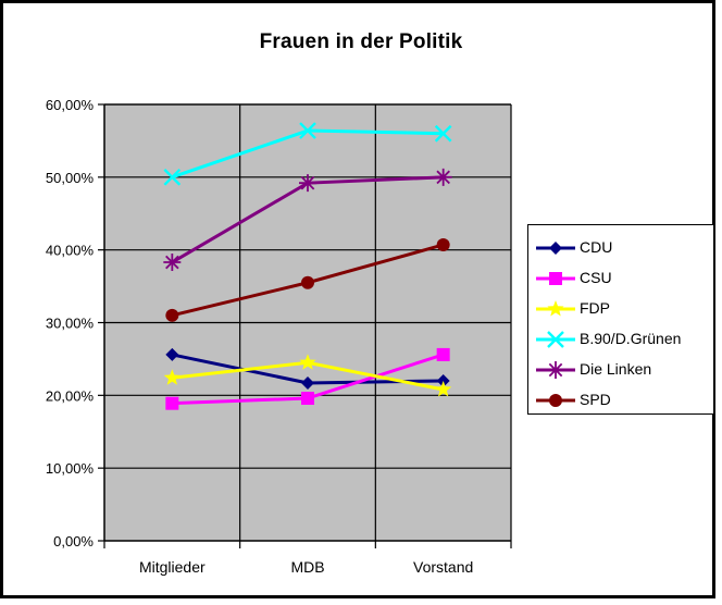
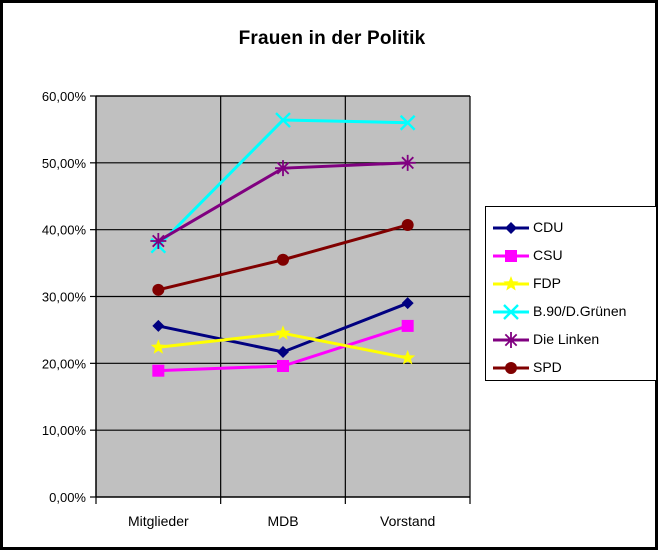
B.90/D.Grünen/Mitglieder: 50% -> 38%
CDU/Vorstand: 22% -> 29%
